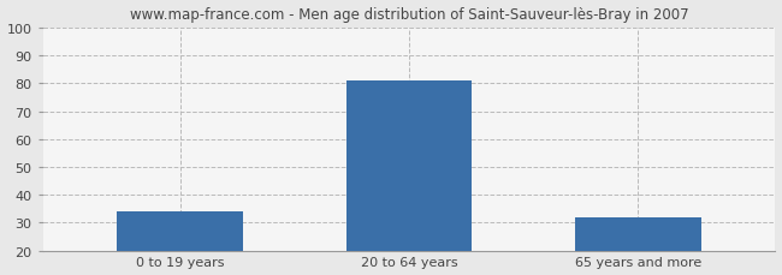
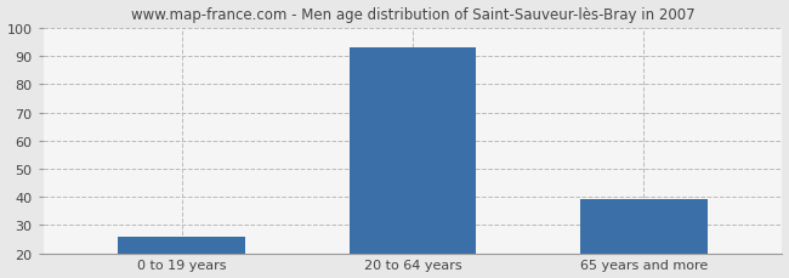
0 to 19 years: 34 -> 26
20 to 64 years: 81 -> 93
65 years and more: 32 -> 39
